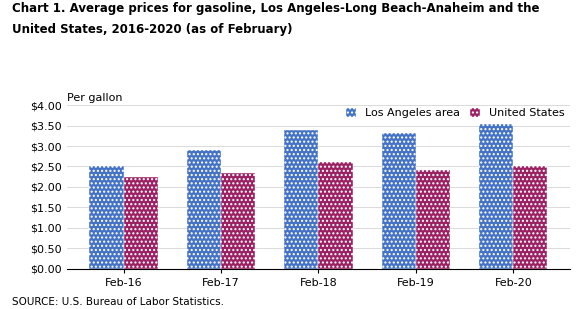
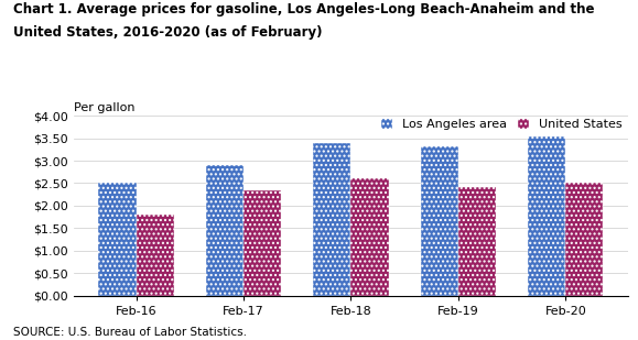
United States/Feb-16: $2.25 -> $1.80
